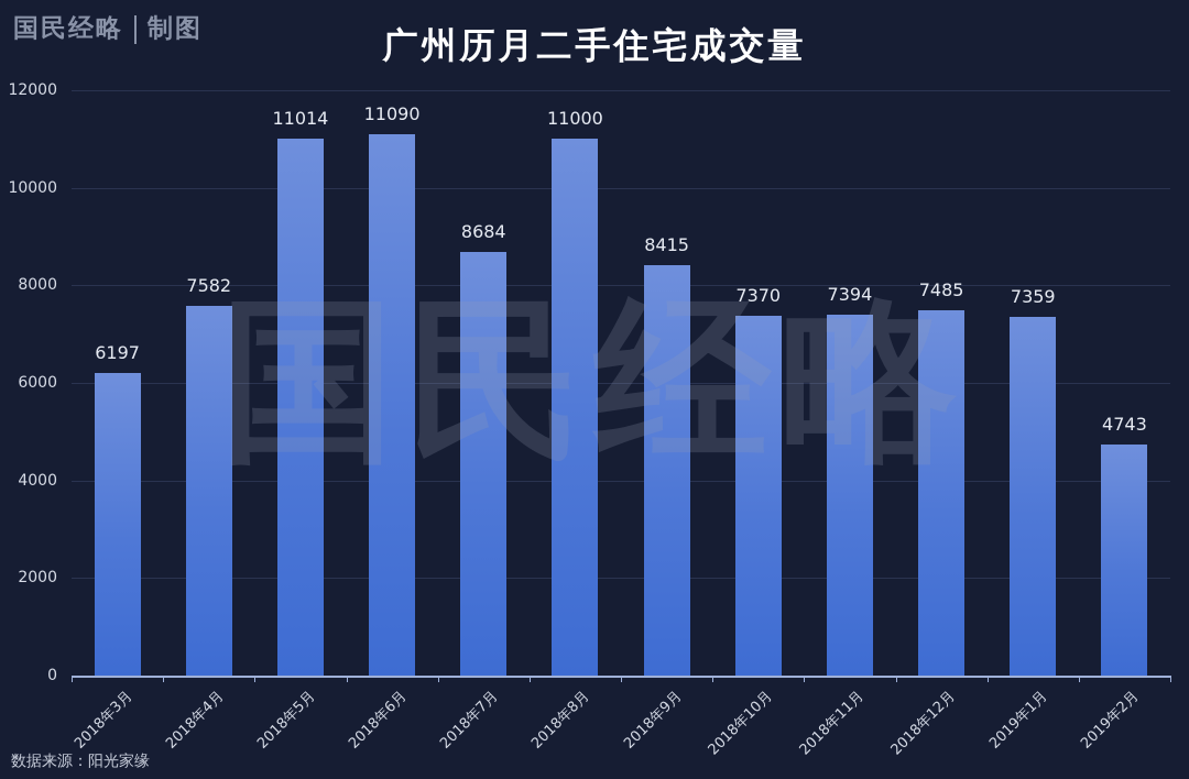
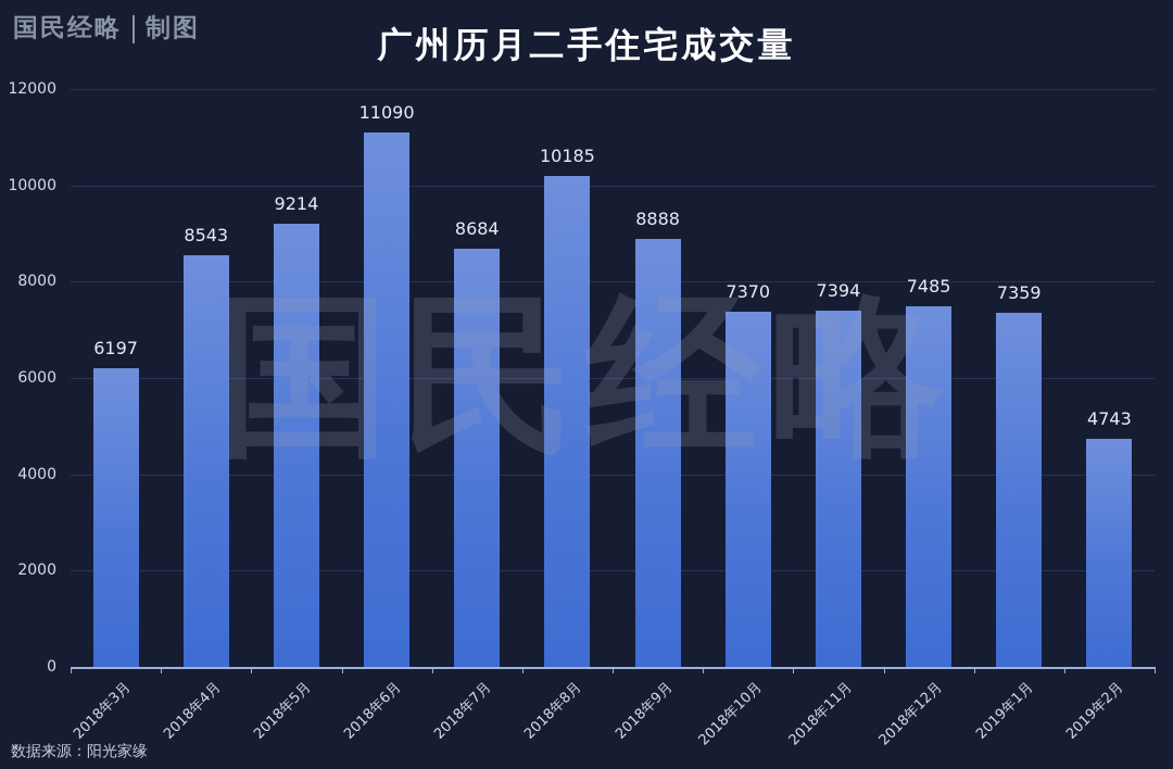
2018年4月: 7582 -> 8543
2018年5月: 11014 -> 9214
2018年8月: 11000 -> 10185
2018年9月: 8415 -> 8888
